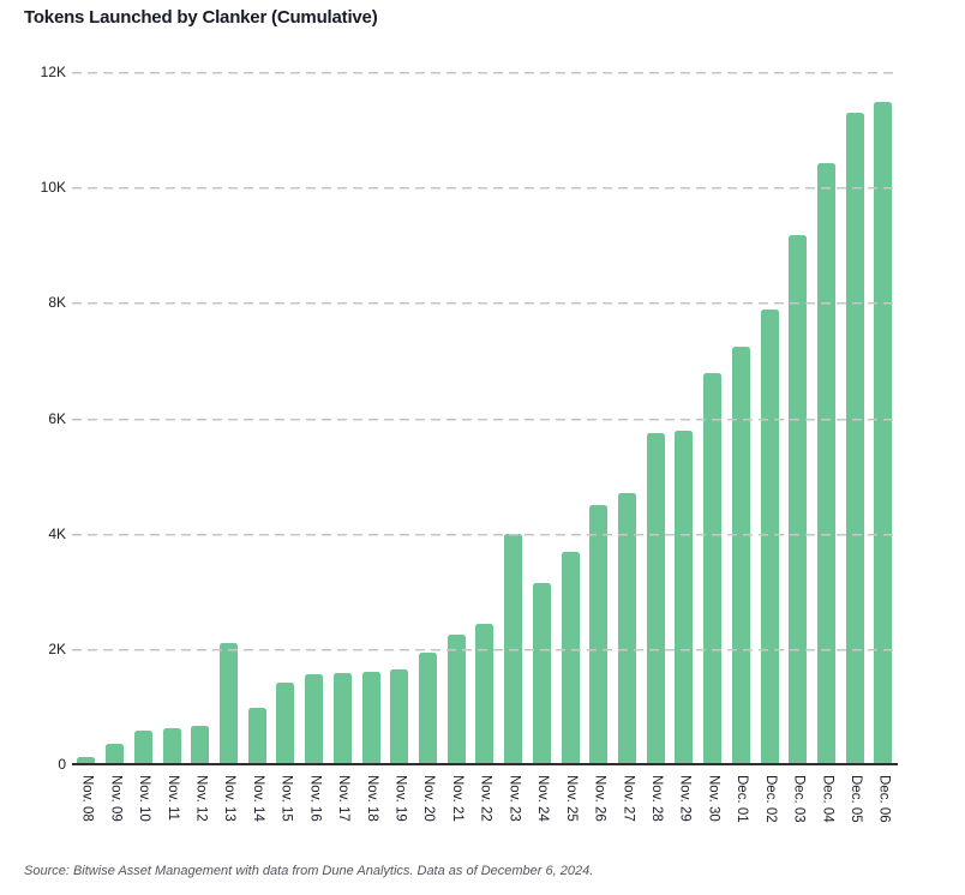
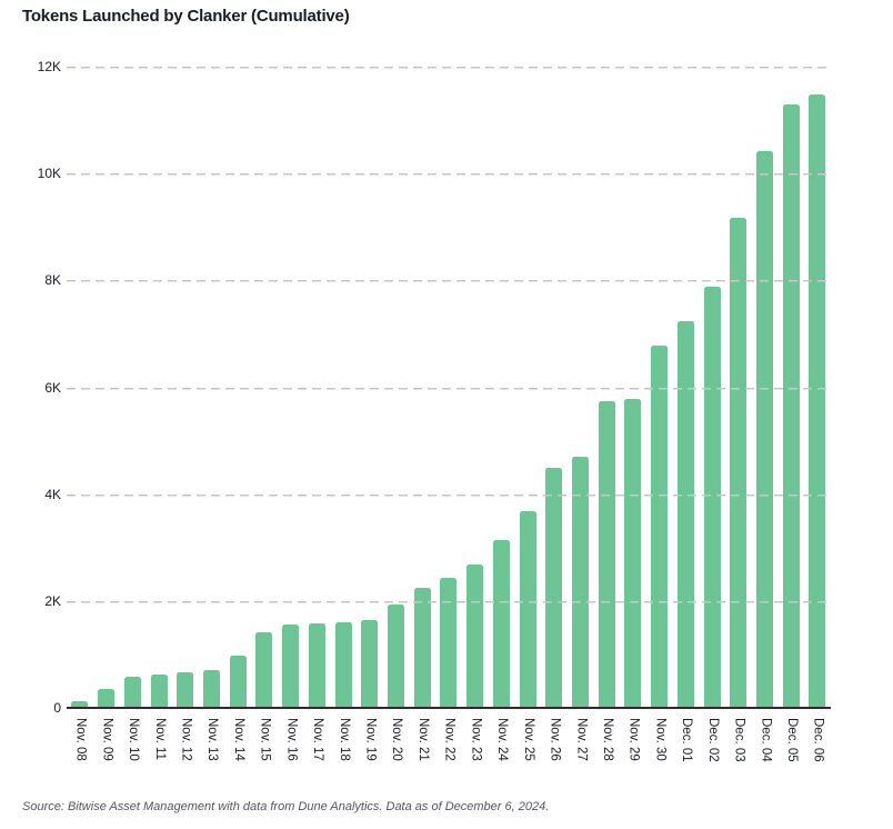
Nov. 13: 2.1K -> 0.7K
Nov. 23: 4.0K -> 2.7K
